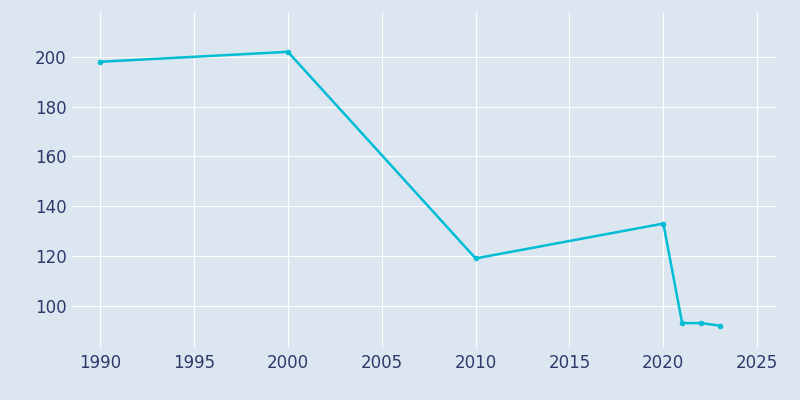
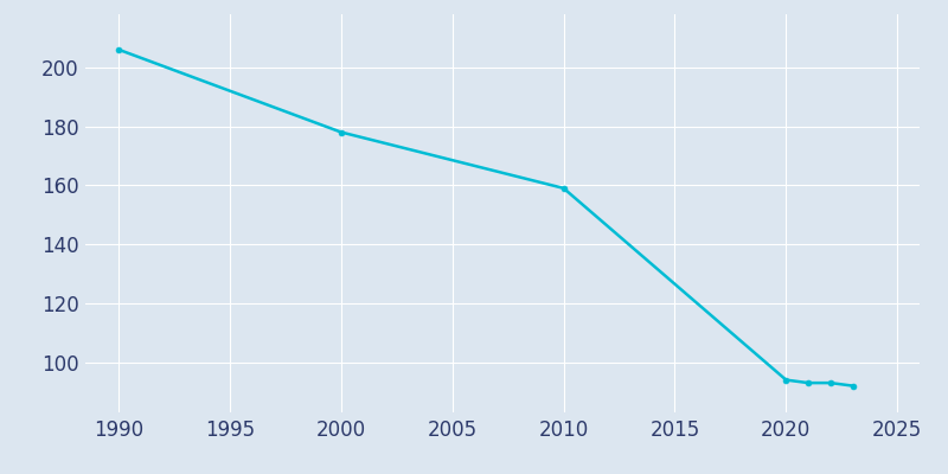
1990: 198 -> 206
2000: 202 -> 178
2010: 119 -> 159
2020: 133 -> 94
